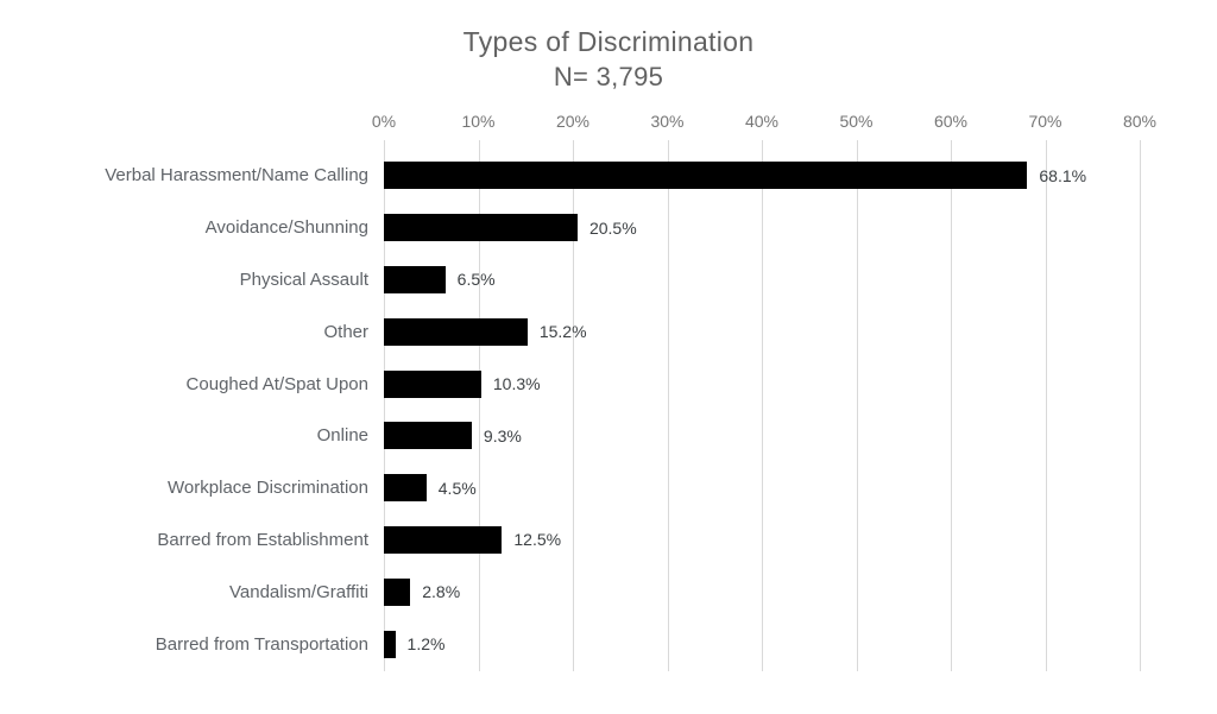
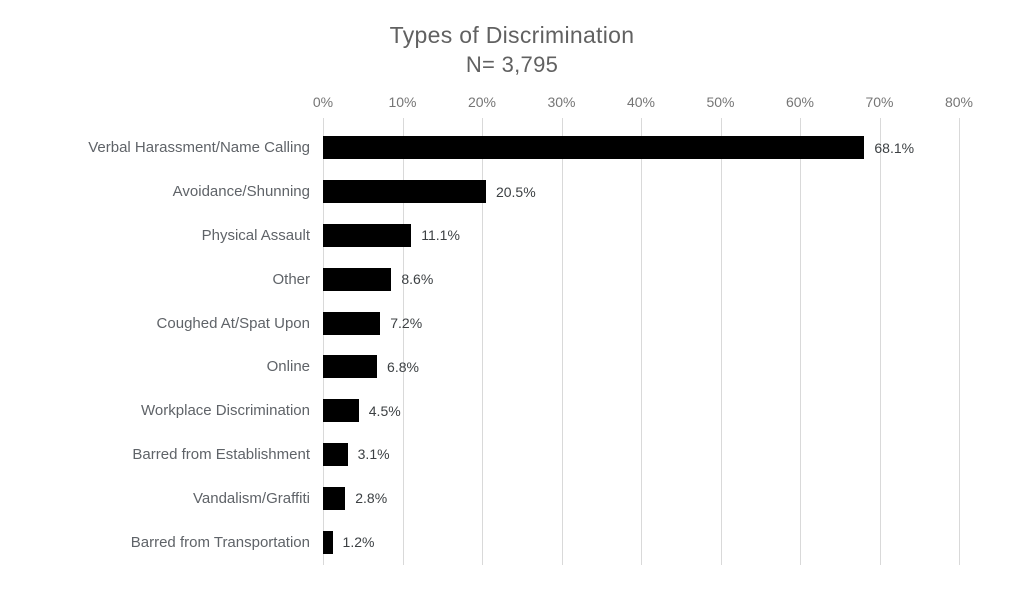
Physical Assault: 6.5% -> 11.1%
Other: 15.2% -> 8.6%
Coughed At/Spat Upon: 10.3% -> 7.2%
Online: 9.3% -> 6.8%
Barred from Establishment: 12.5% -> 3.1%
